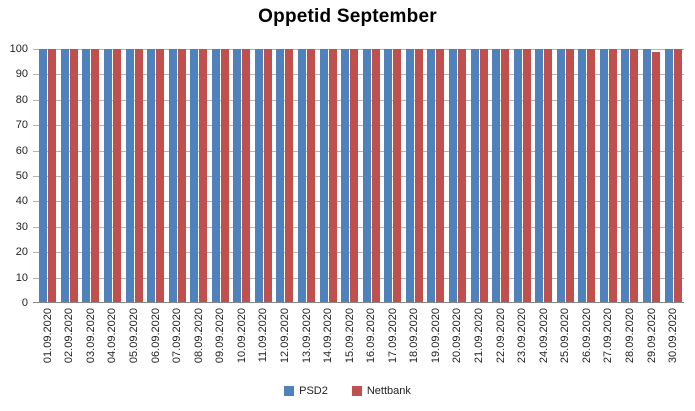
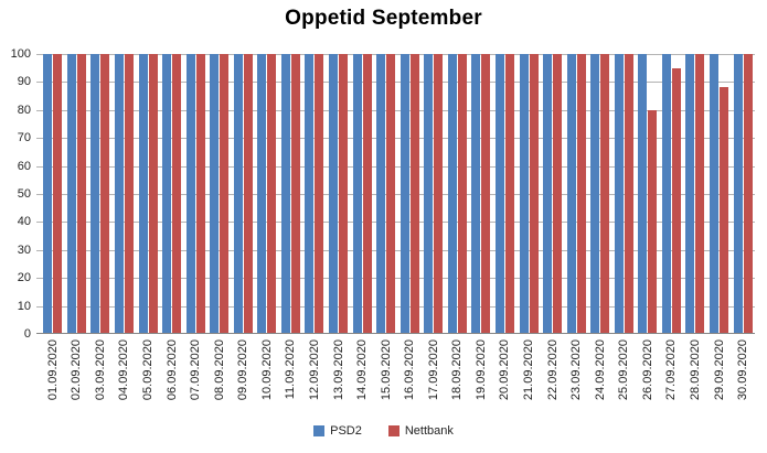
Nettbank/26.09.2020: 100 -> 80
Nettbank/27.09.2020: 100 -> 95
Nettbank/29.09.2020: 99 -> 88
